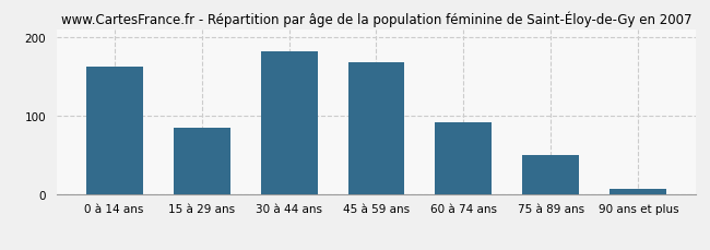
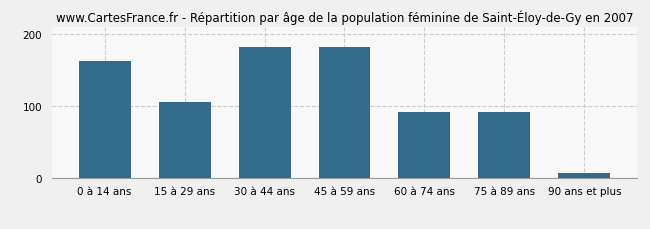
15 à 29 ans: 85 -> 106
45 à 59 ans: 168 -> 182
75 à 89 ans: 50 -> 92
